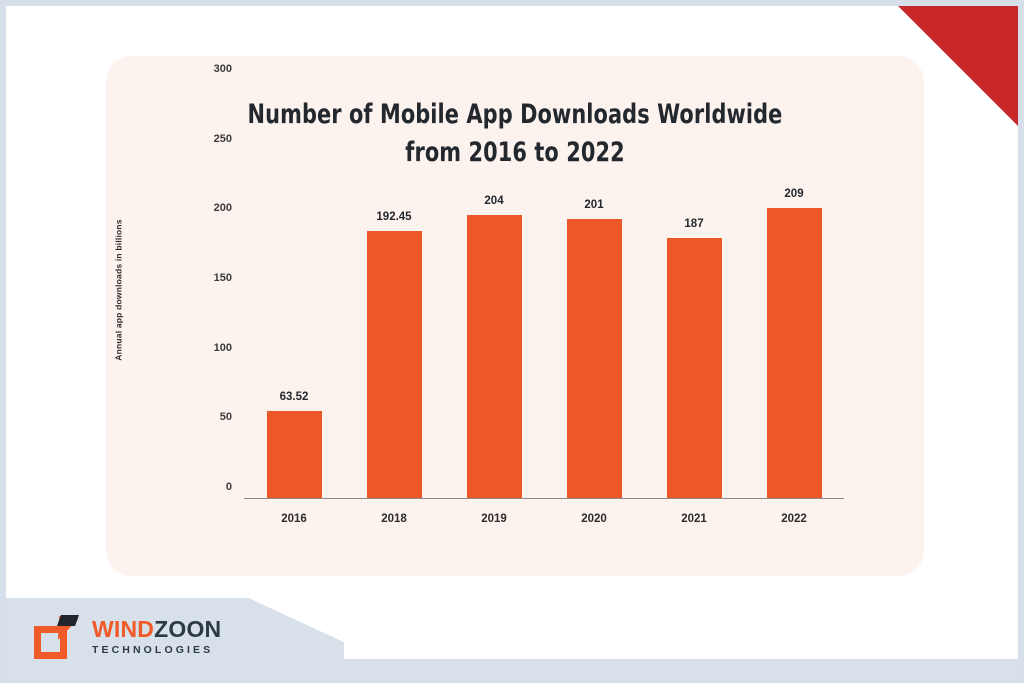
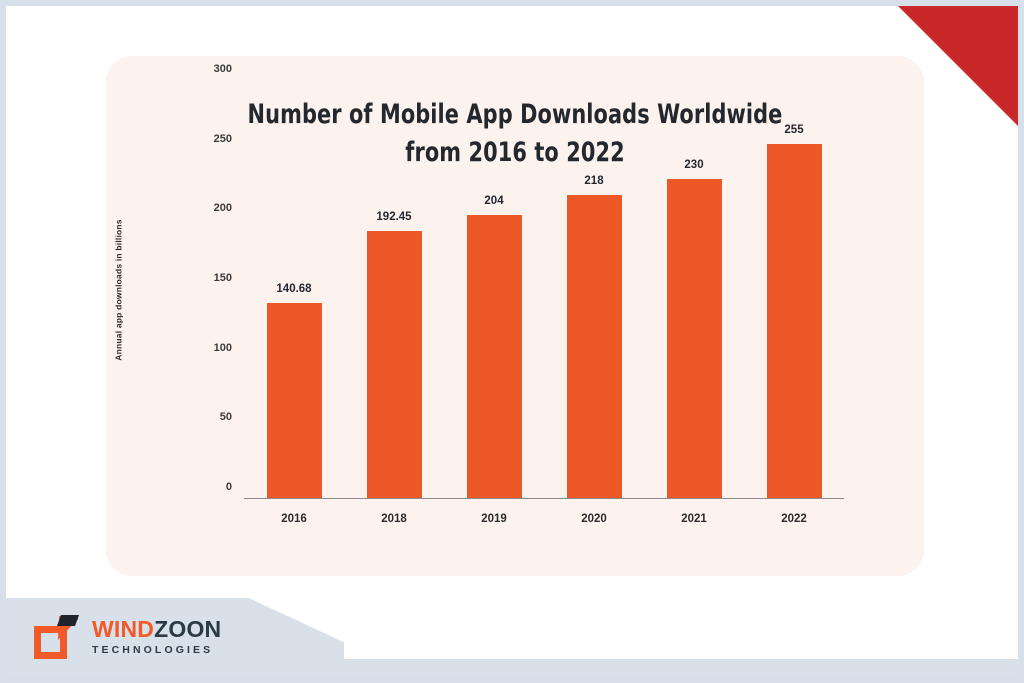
2016: 63.52 -> 140.68
2020: 201 -> 218
2021: 187 -> 230
2022: 209 -> 255
